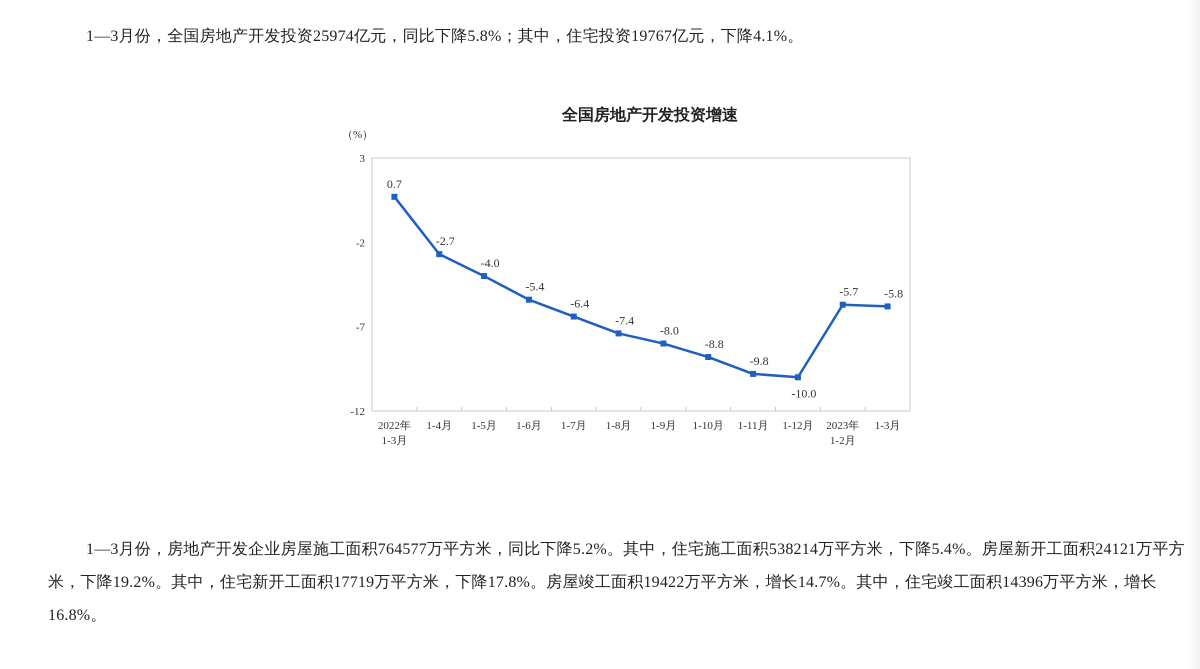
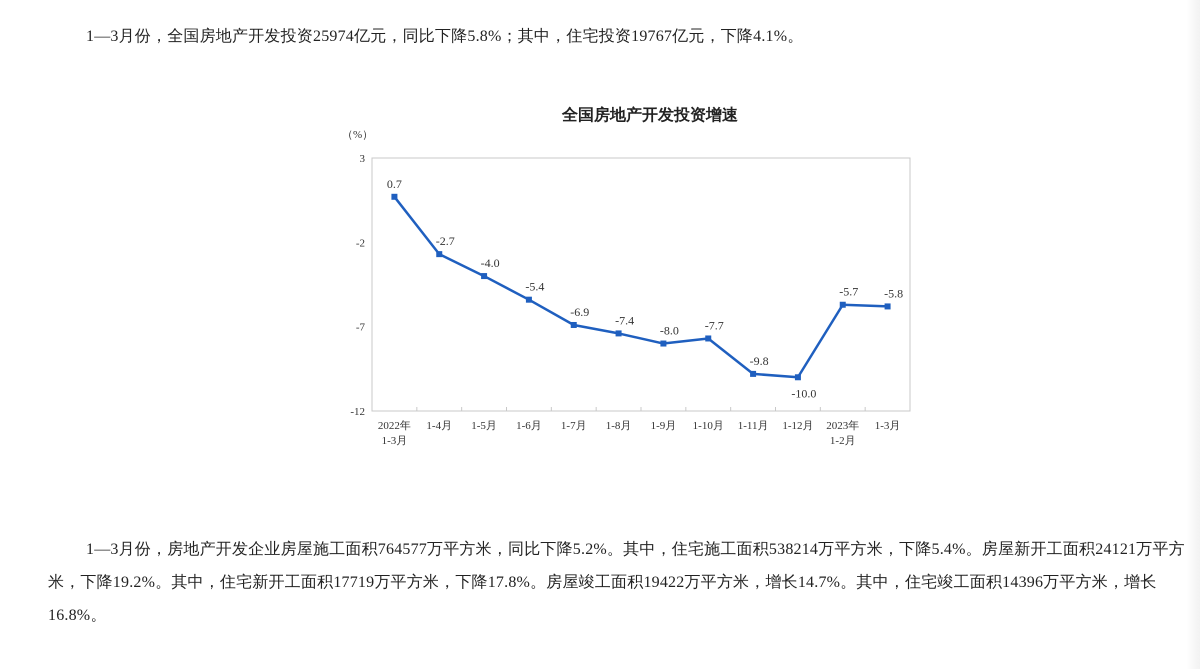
1-7月: -6.4 -> -6.9
1-10月: -8.8 -> -7.7
